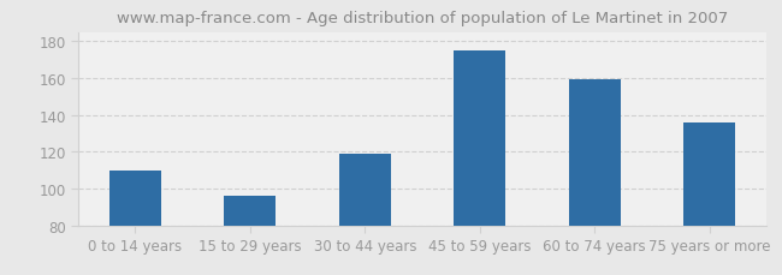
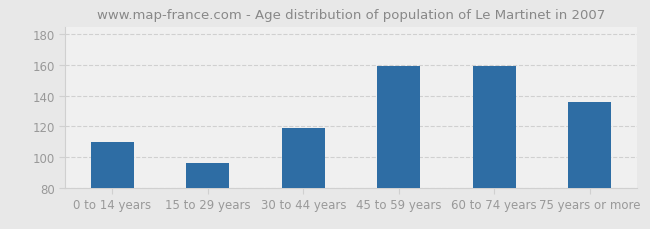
45 to 59 years: 175 -> 159
